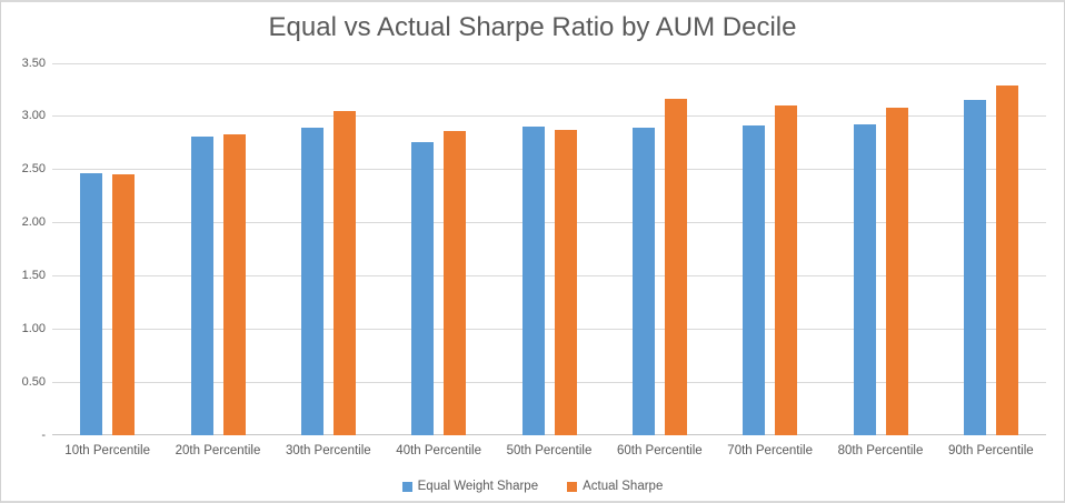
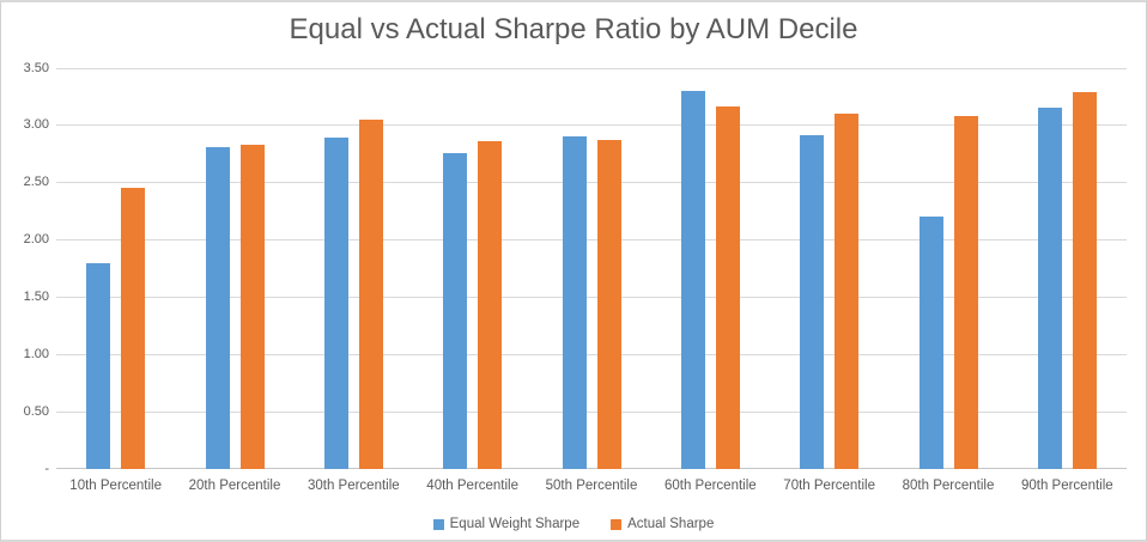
Equal Weight Sharpe/10th Percentile: 2.5 -> 1.8
Equal Weight Sharpe/60th Percentile: 2.9 -> 3.3
Equal Weight Sharpe/80th Percentile: 2.9 -> 2.2
